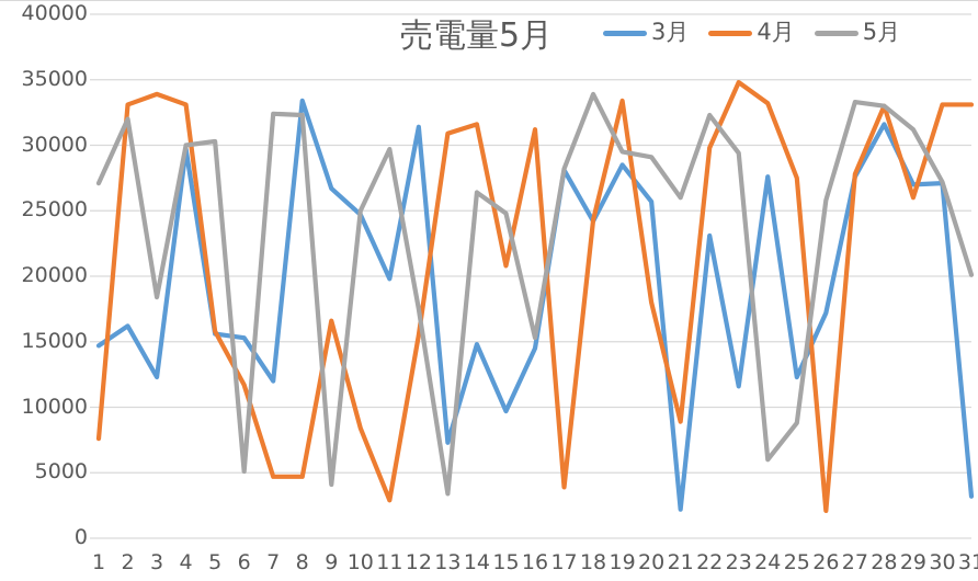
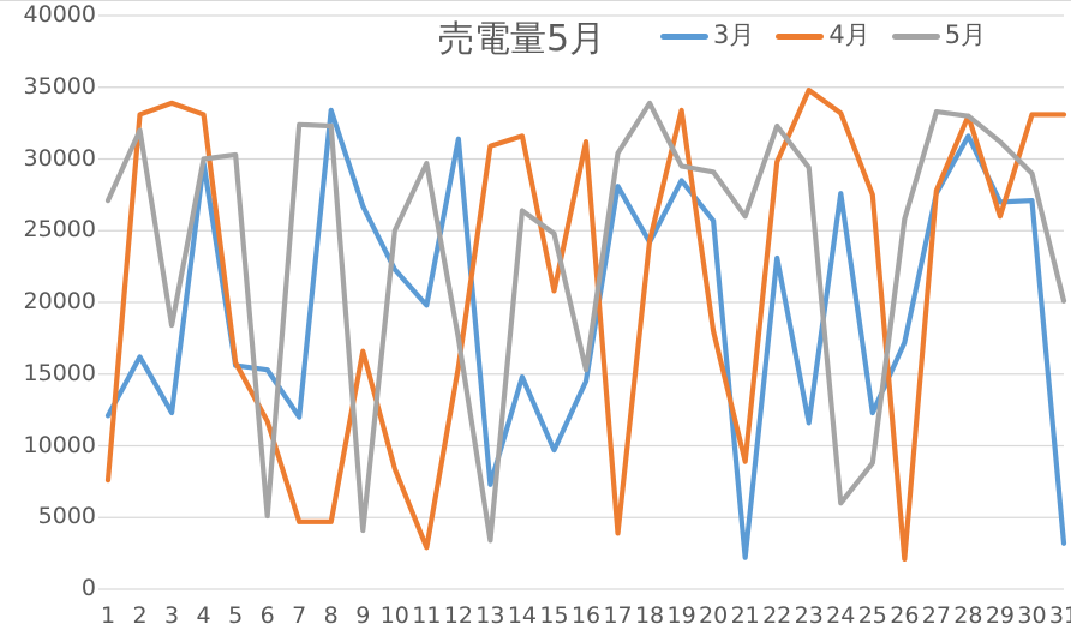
3月/1: 14700 -> 12100
3月/10: 24700 -> 22300
5月/17: 28200 -> 30400
5月/30: 27200 -> 29000
